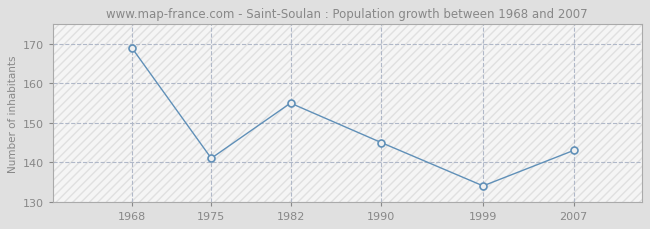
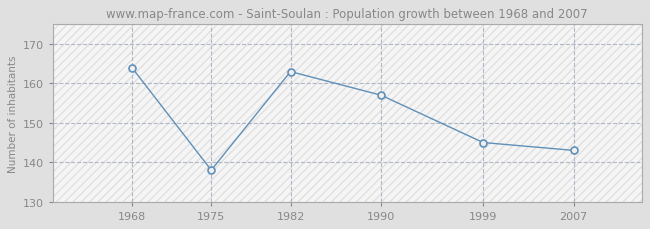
1968: 169 -> 164
1975: 141 -> 138
1982: 155 -> 163
1990: 145 -> 157
1999: 134 -> 145
